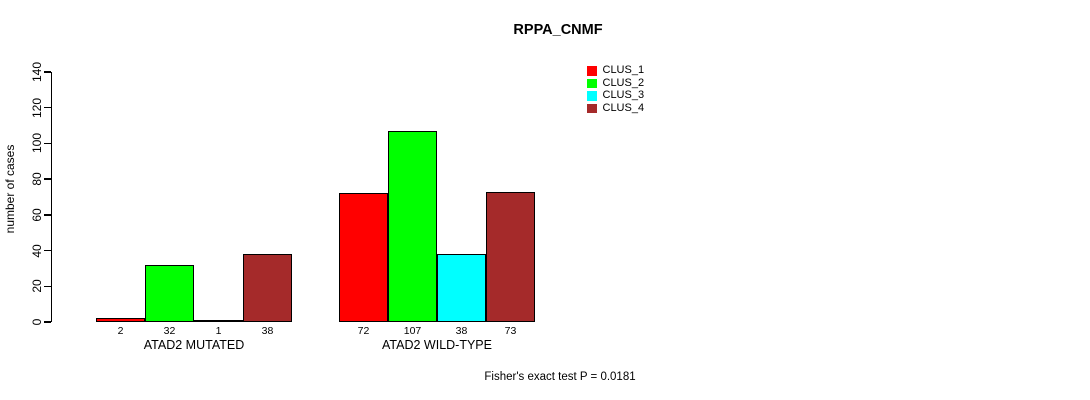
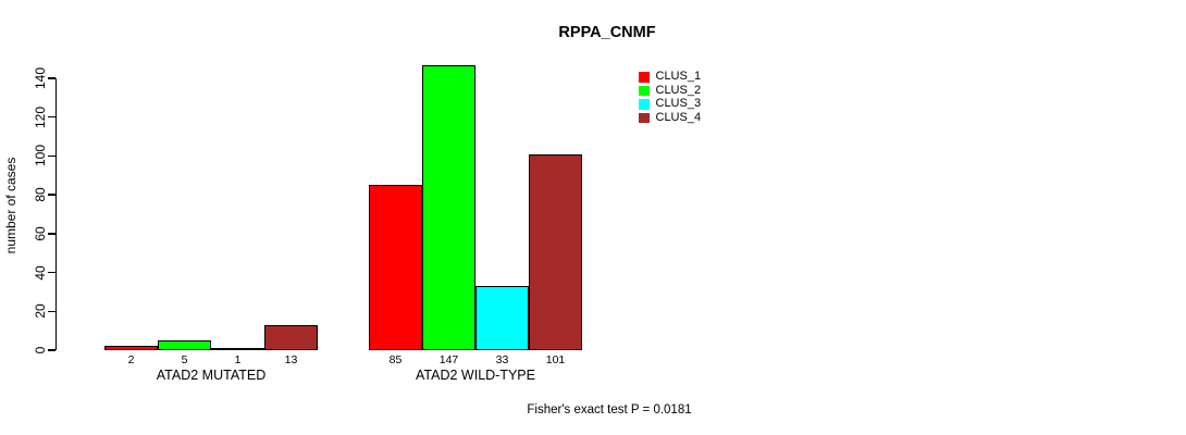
CLUS_2/ATAD2 MUTATED: 32 -> 5
CLUS_4/ATAD2 MUTATED: 38 -> 13
CLUS_1/ATAD2 WILD-TYPE: 72 -> 85
CLUS_2/ATAD2 WILD-TYPE: 107 -> 147
CLUS_3/ATAD2 WILD-TYPE: 38 -> 33
CLUS_4/ATAD2 WILD-TYPE: 73 -> 101
